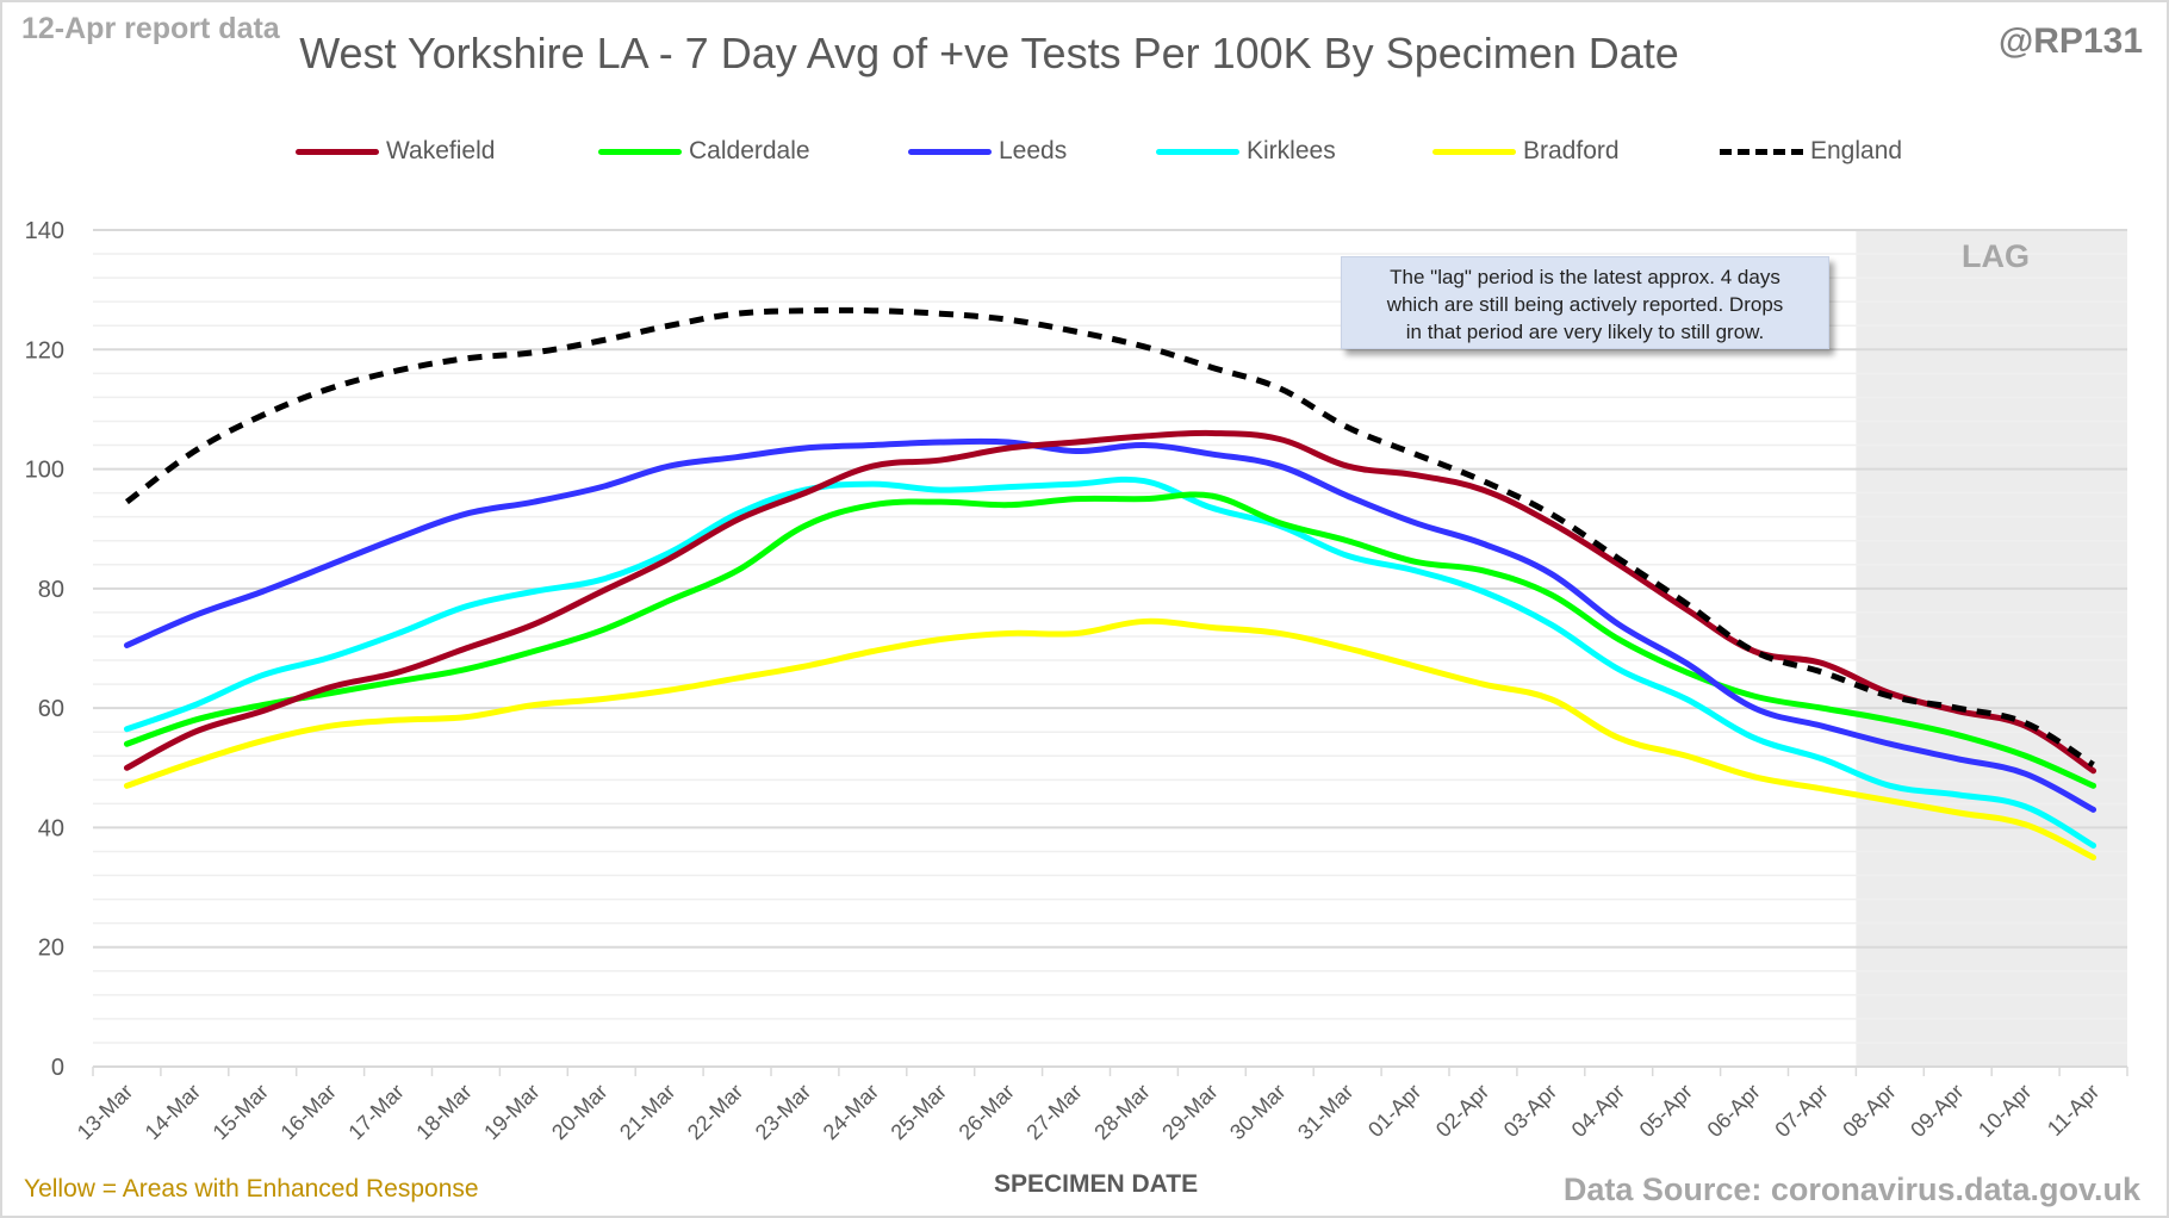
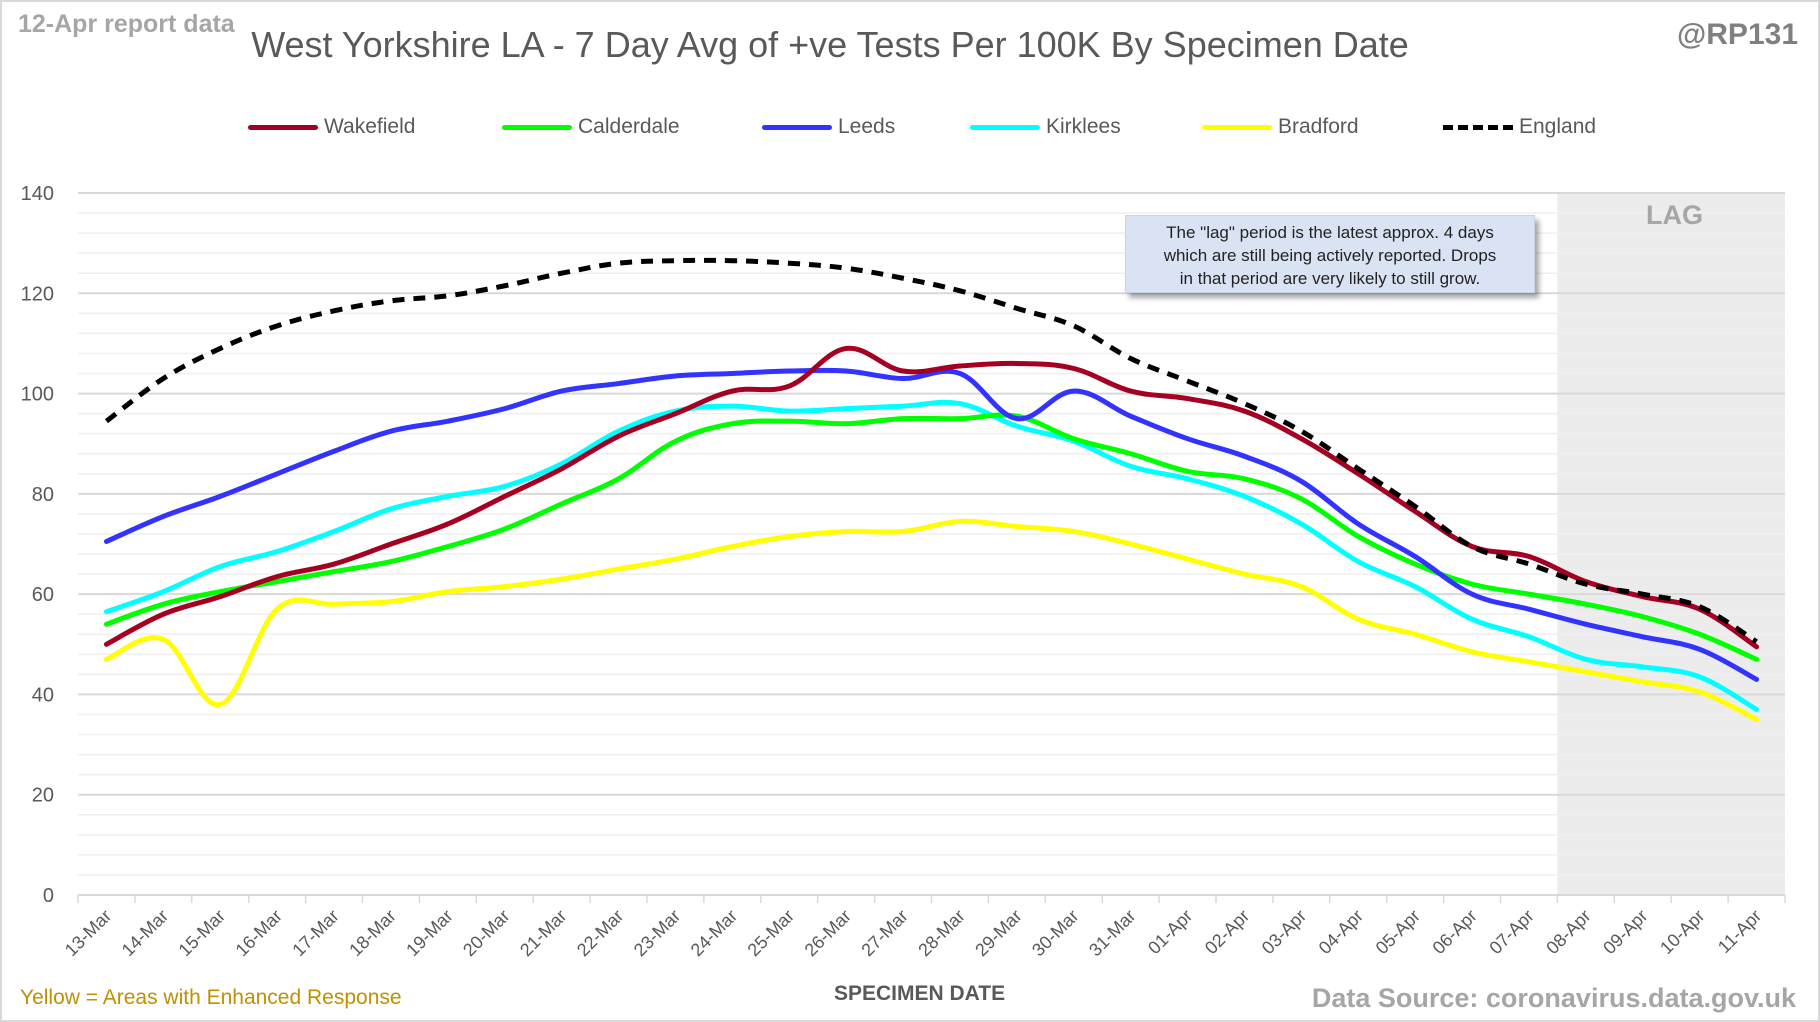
Bradford/15-Mar: 54 -> 38
Wakefield/26-Mar: 104 -> 109
Leeds/29-Mar: 102 -> 95
